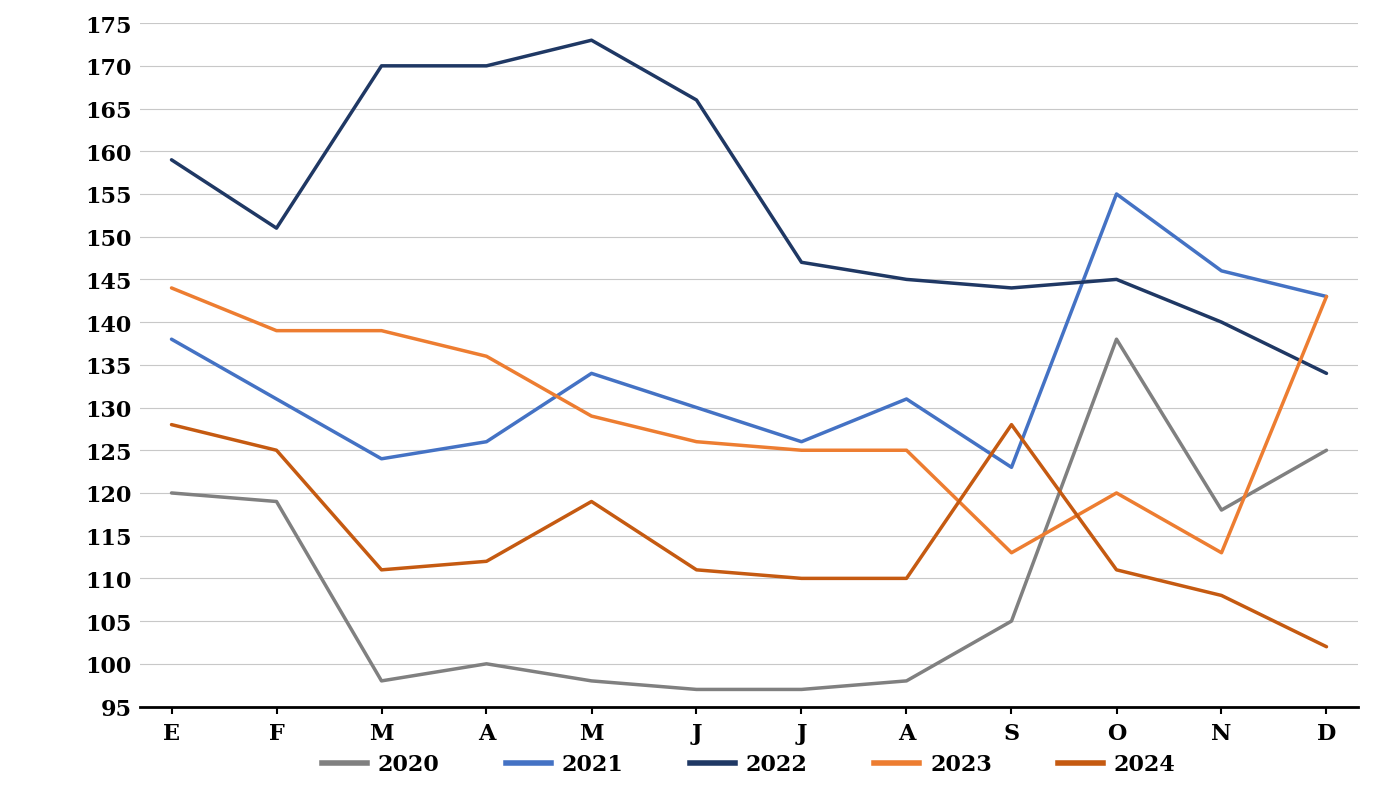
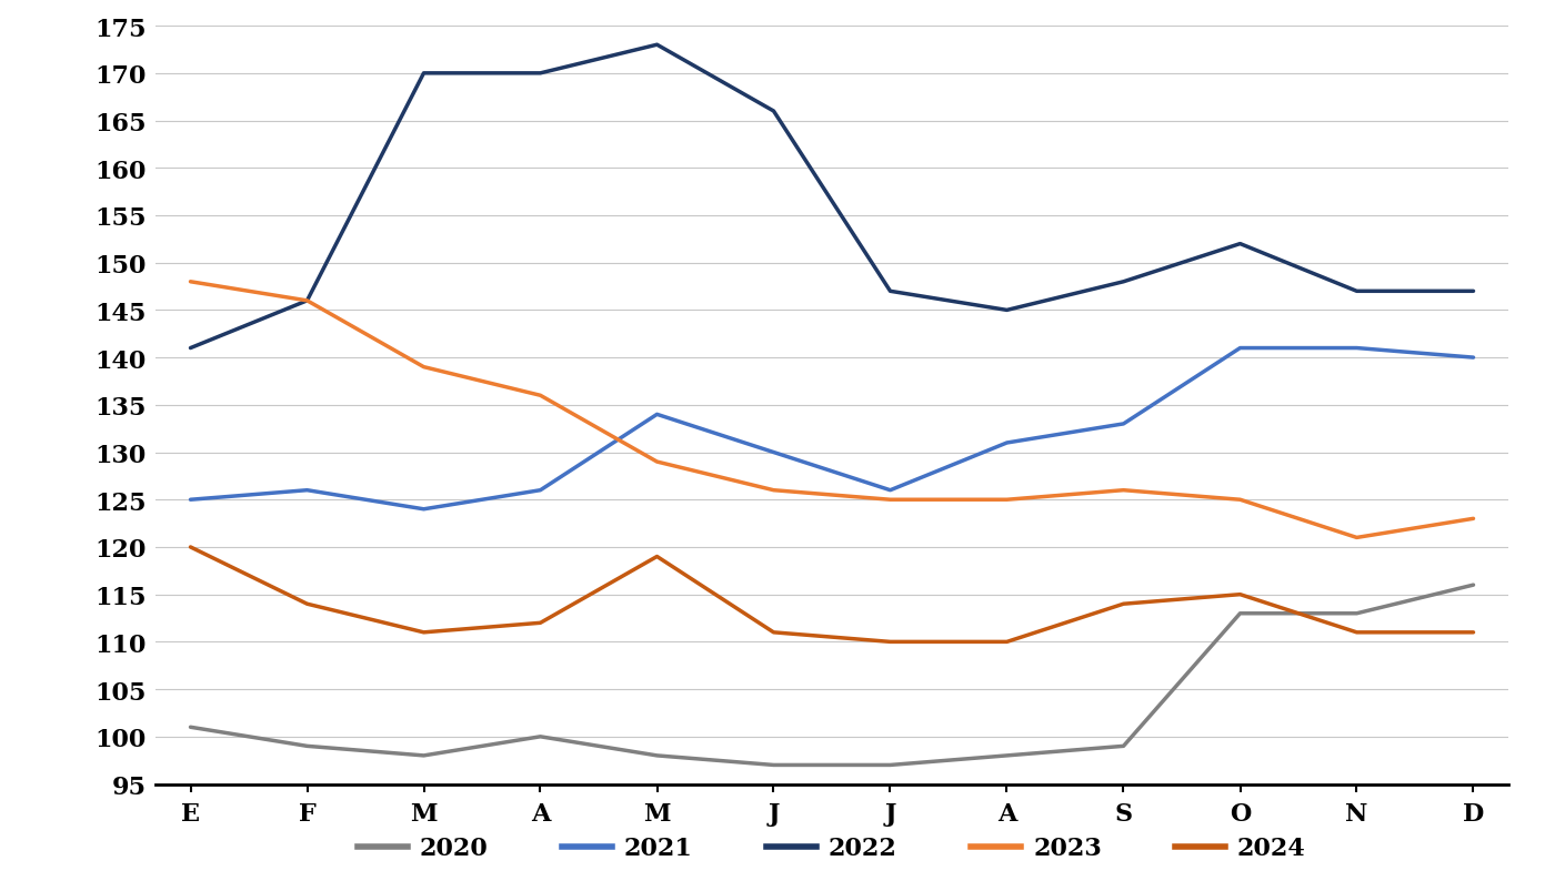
2020/E: 120 -> 101
2021/E: 138 -> 125
2022/E: 159 -> 141
2023/E: 144 -> 148
2024/E: 128 -> 120
2020/F: 119 -> 99
2021/F: 131 -> 126
2022/F: 151 -> 146
2023/F: 139 -> 146
2024/F: 125 -> 114
2020/S: 105 -> 99
2021/S: 123 -> 133
2022/S: 144 -> 148
2023/S: 113 -> 126
2024/S: 128 -> 114
2020/O: 138 -> 113
2021/O: 155 -> 141
2022/O: 145 -> 152
2023/O: 120 -> 125
2024/O: 111 -> 115
2020/N: 118 -> 113
2021/N: 146 -> 141
2022/N: 140 -> 147
2023/N: 113 -> 121
2024/N: 108 -> 111
2020/D: 125 -> 116
2021/D: 143 -> 140
2022/D: 134 -> 147
2023/D: 143 -> 123
2024/D: 102 -> 111
